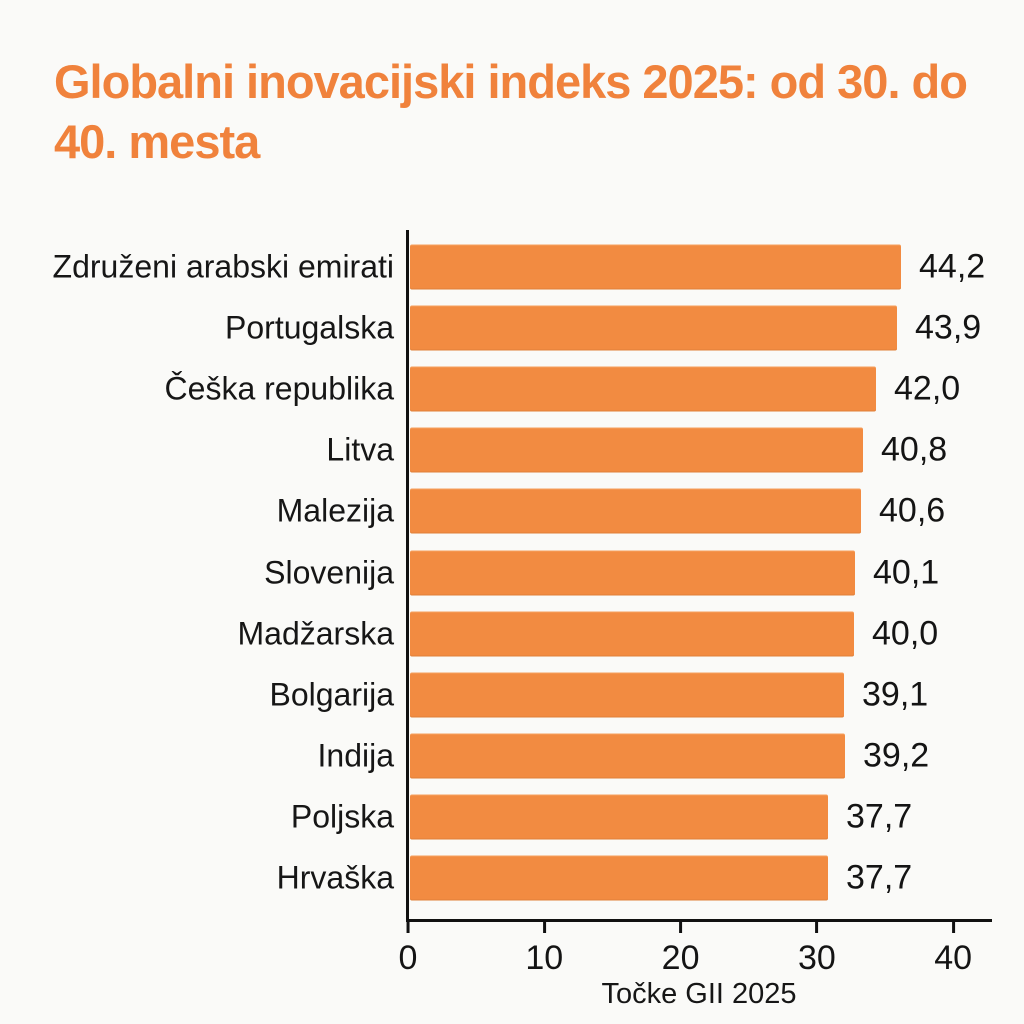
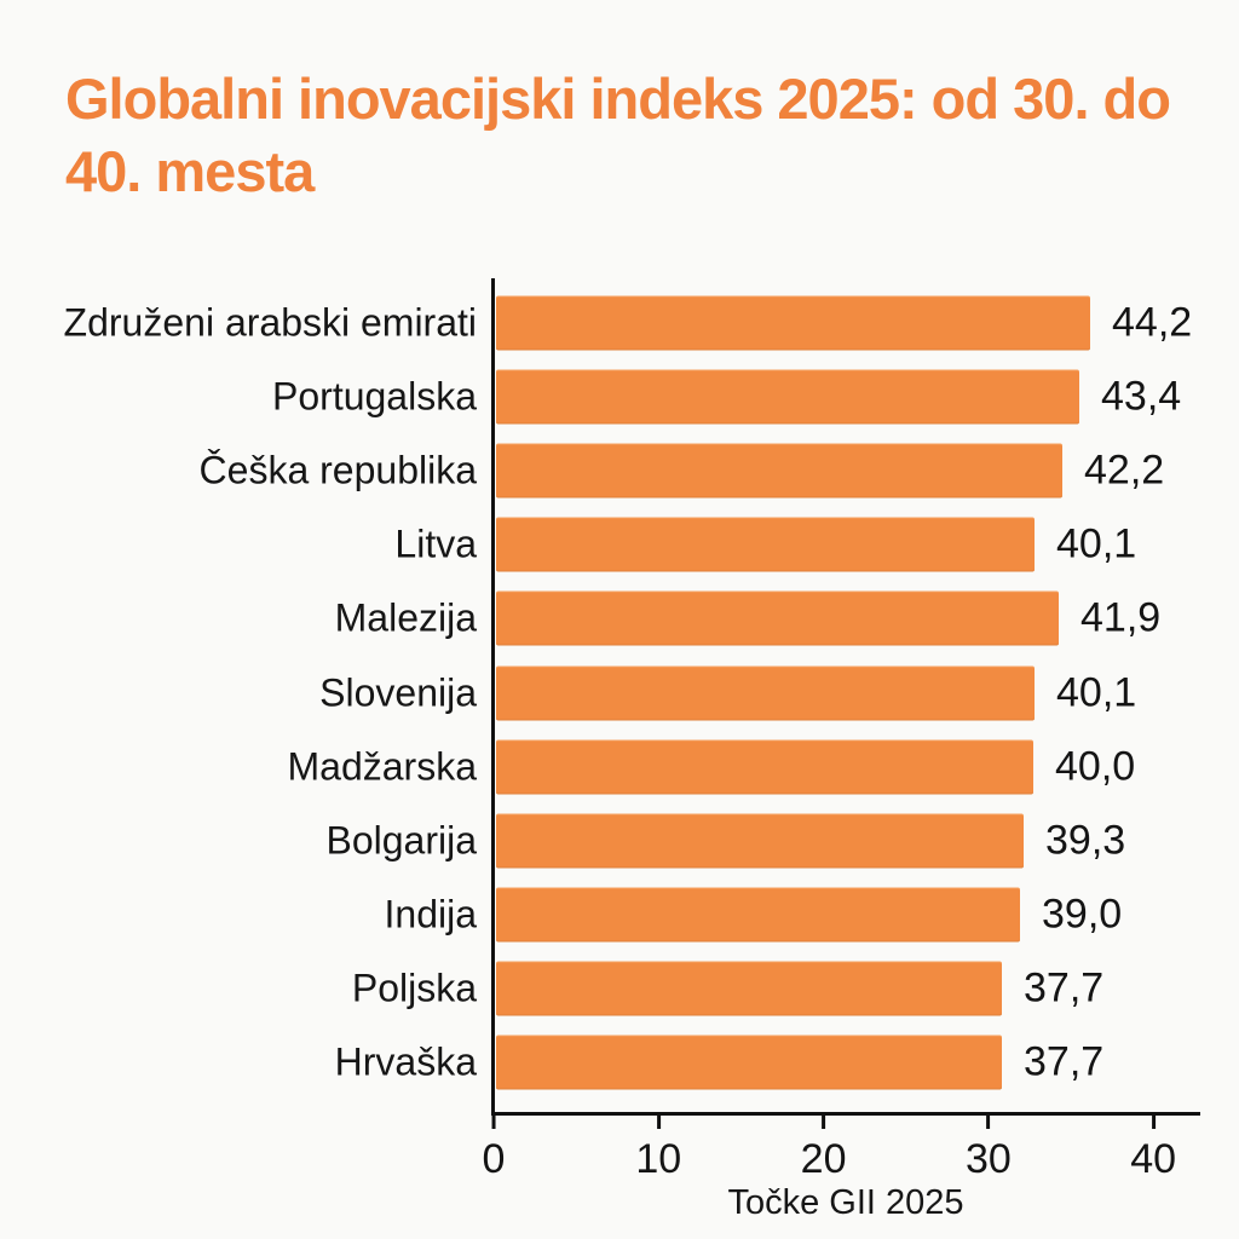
Portugalska: 43,9 -> 43,4
Češka republika: 42,0 -> 42,2
Litva: 40,8 -> 40,1
Malezija: 40,6 -> 41,9
Bolgarija: 39,1 -> 39,3
Indija: 39,2 -> 39,0
